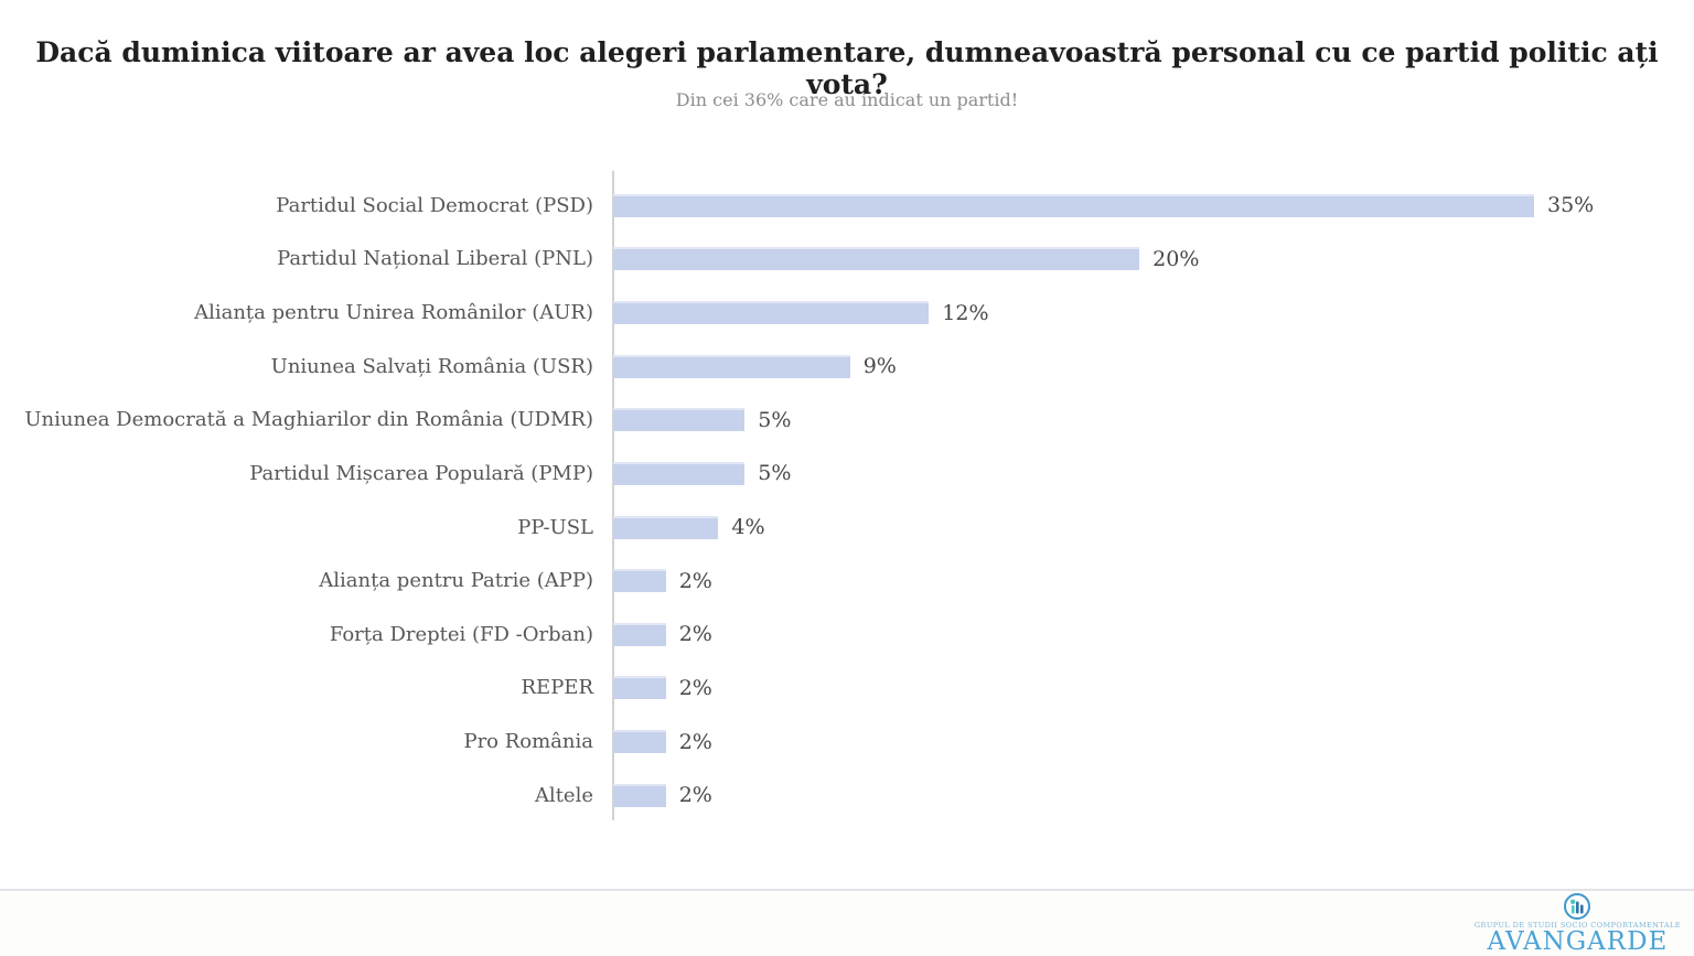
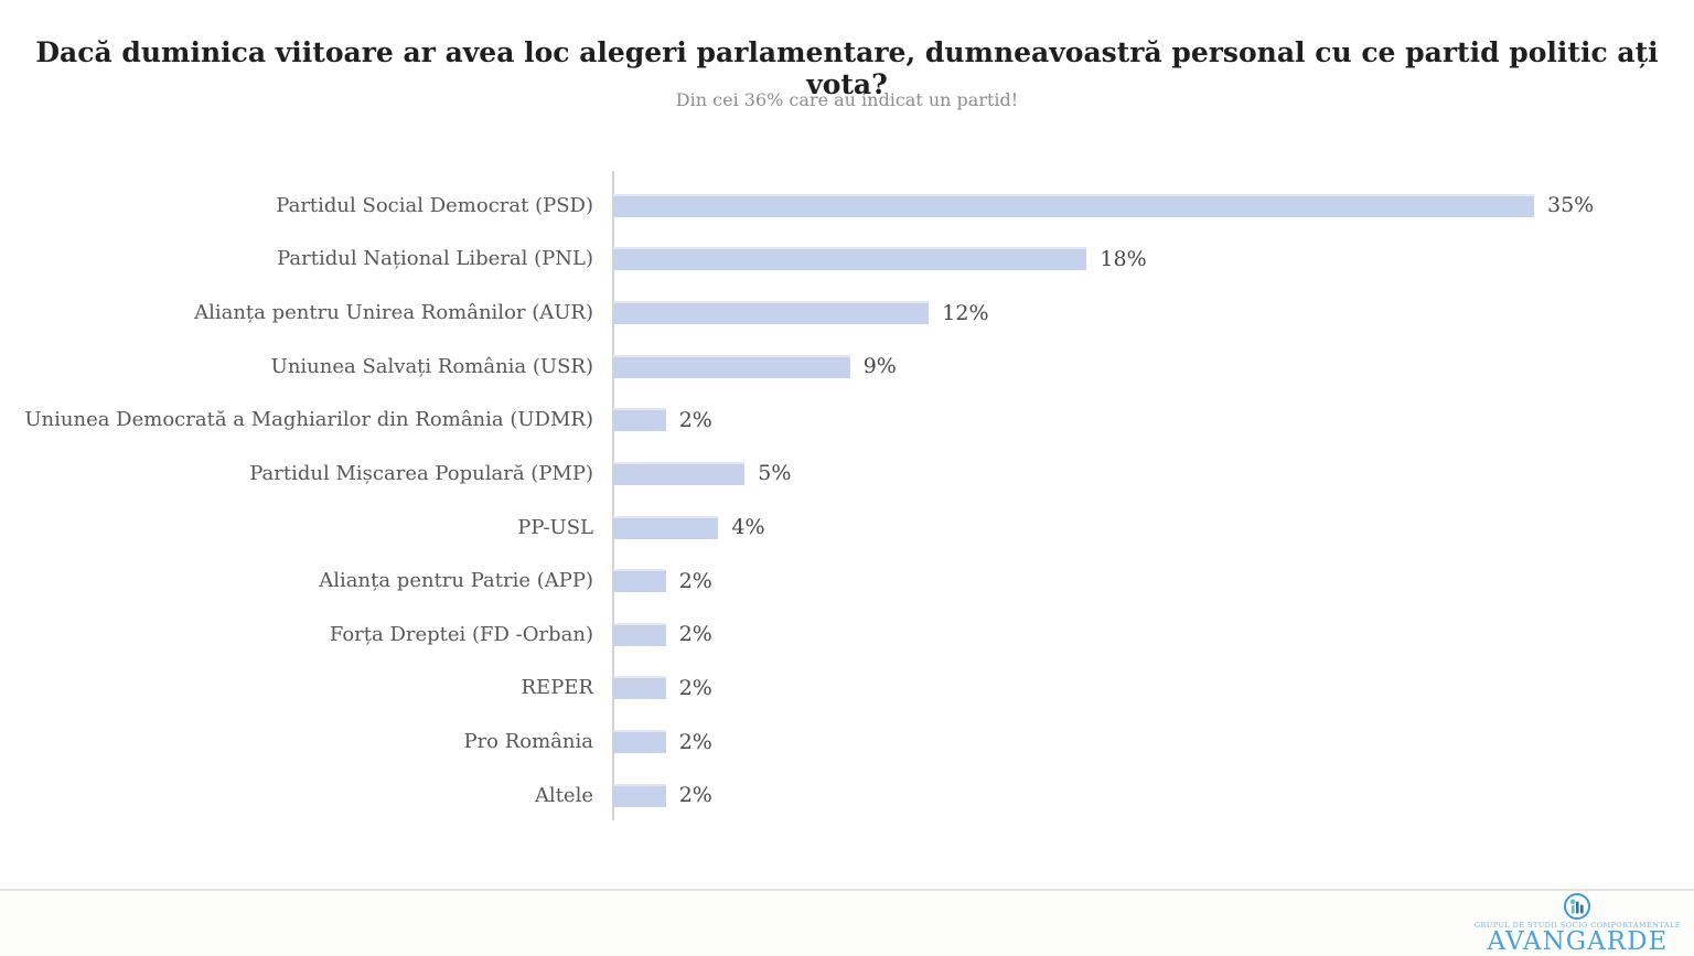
Partidul Național Liberal (PNL): 20% -> 18%
Uniunea Democrată a Maghiarilor din România (UDMR): 5% -> 2%
